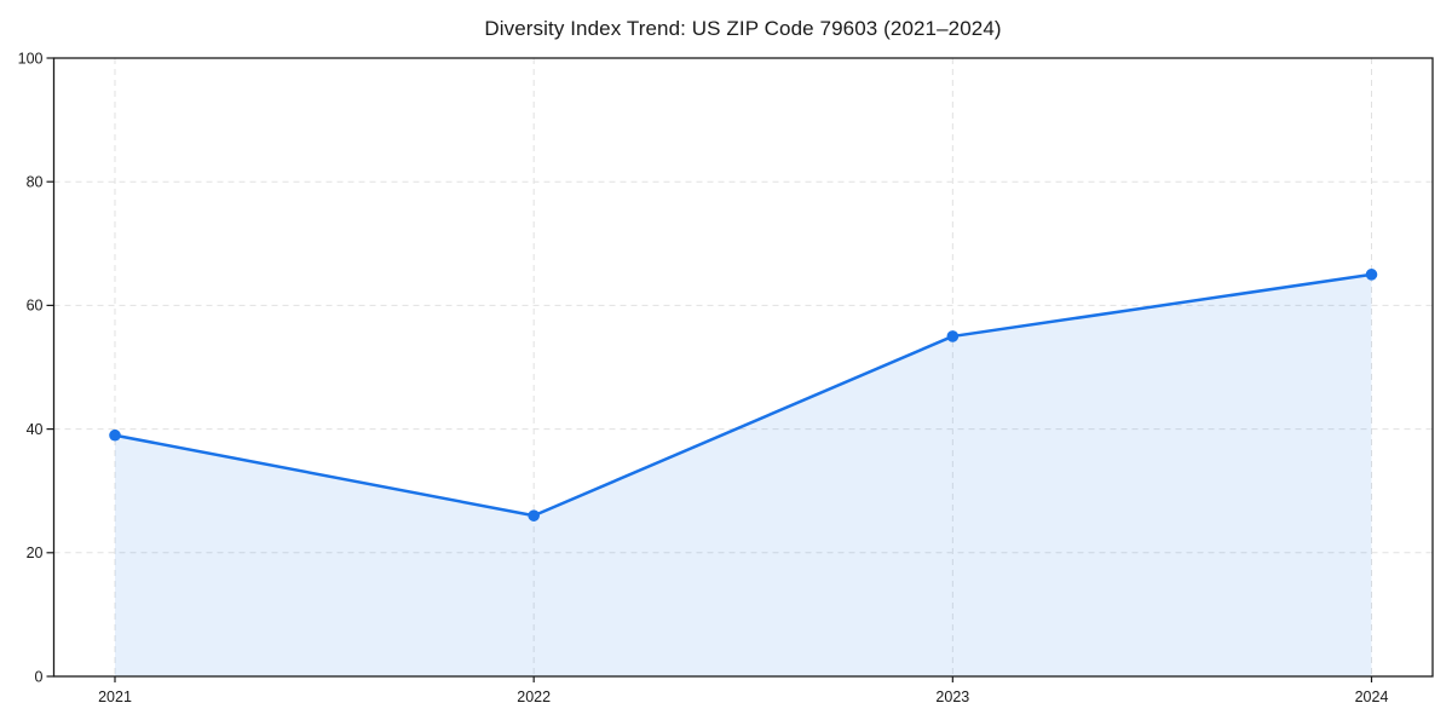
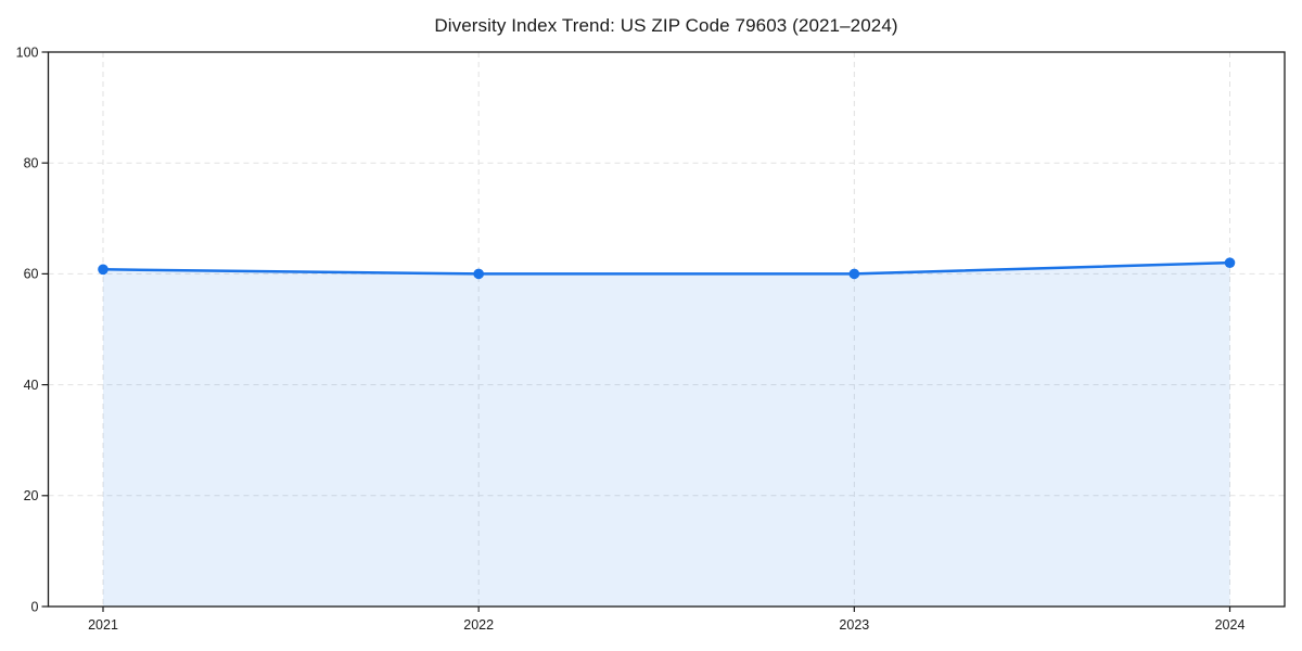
2021: 39 -> 61
2022: 26 -> 60
2023: 55 -> 60
2024: 65 -> 62
